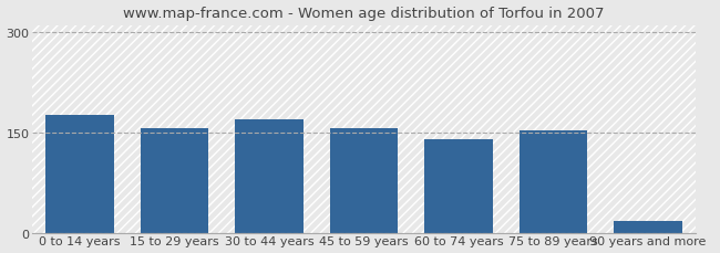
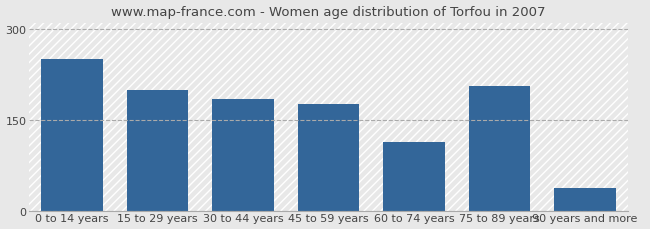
0 to 14 years: 176 -> 250
15 to 29 years: 157 -> 200
30 to 44 years: 170 -> 184
45 to 59 years: 156 -> 176
60 to 74 years: 140 -> 114
75 to 89 years: 153 -> 206
90 years and more: 17 -> 38
